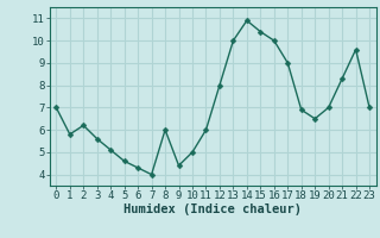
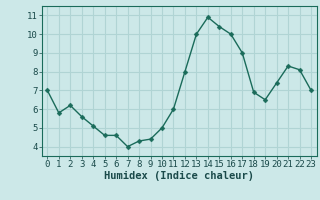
6: 4.3 -> 4.6
8: 6.0 -> 4.3
20: 7.0 -> 7.4
22: 9.6 -> 8.1
